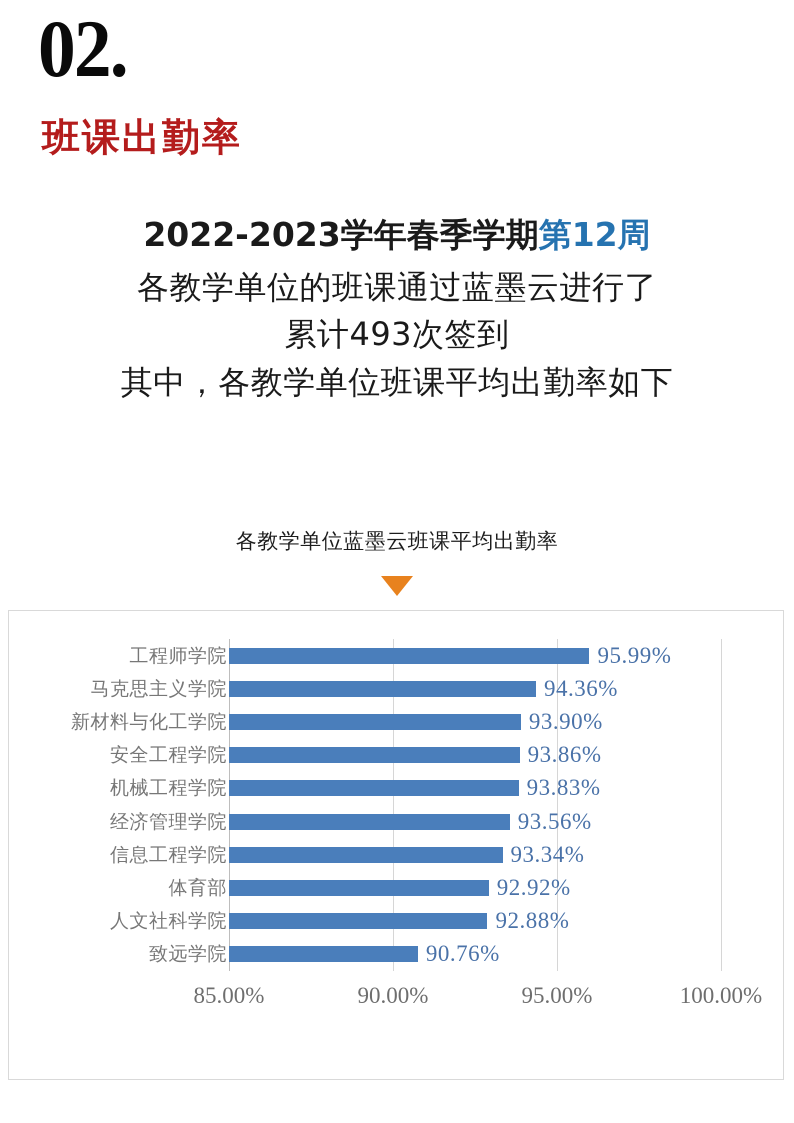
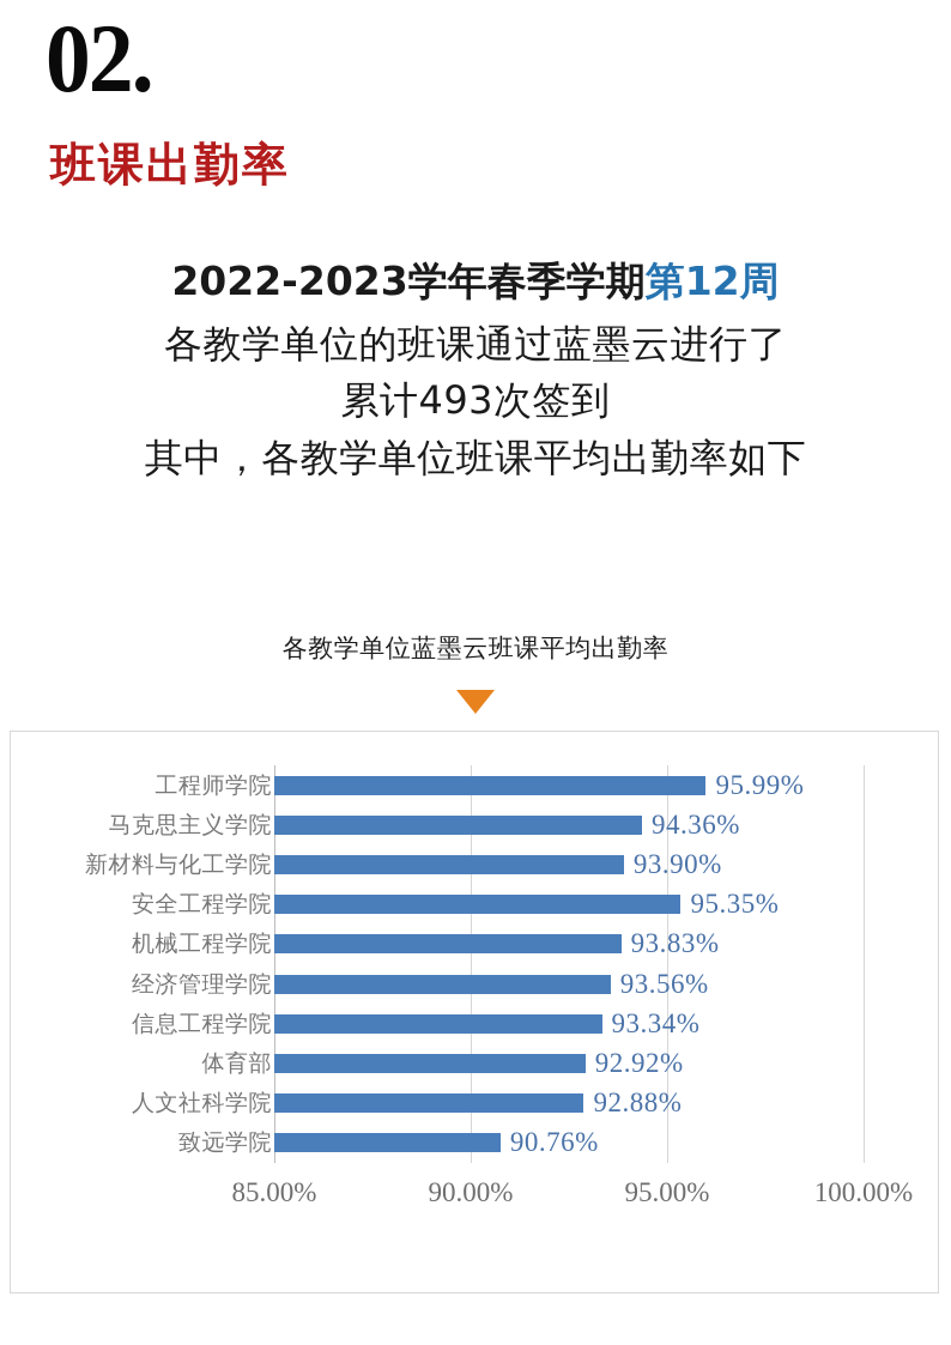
安全工程学院: 93.86% -> 95.35%
